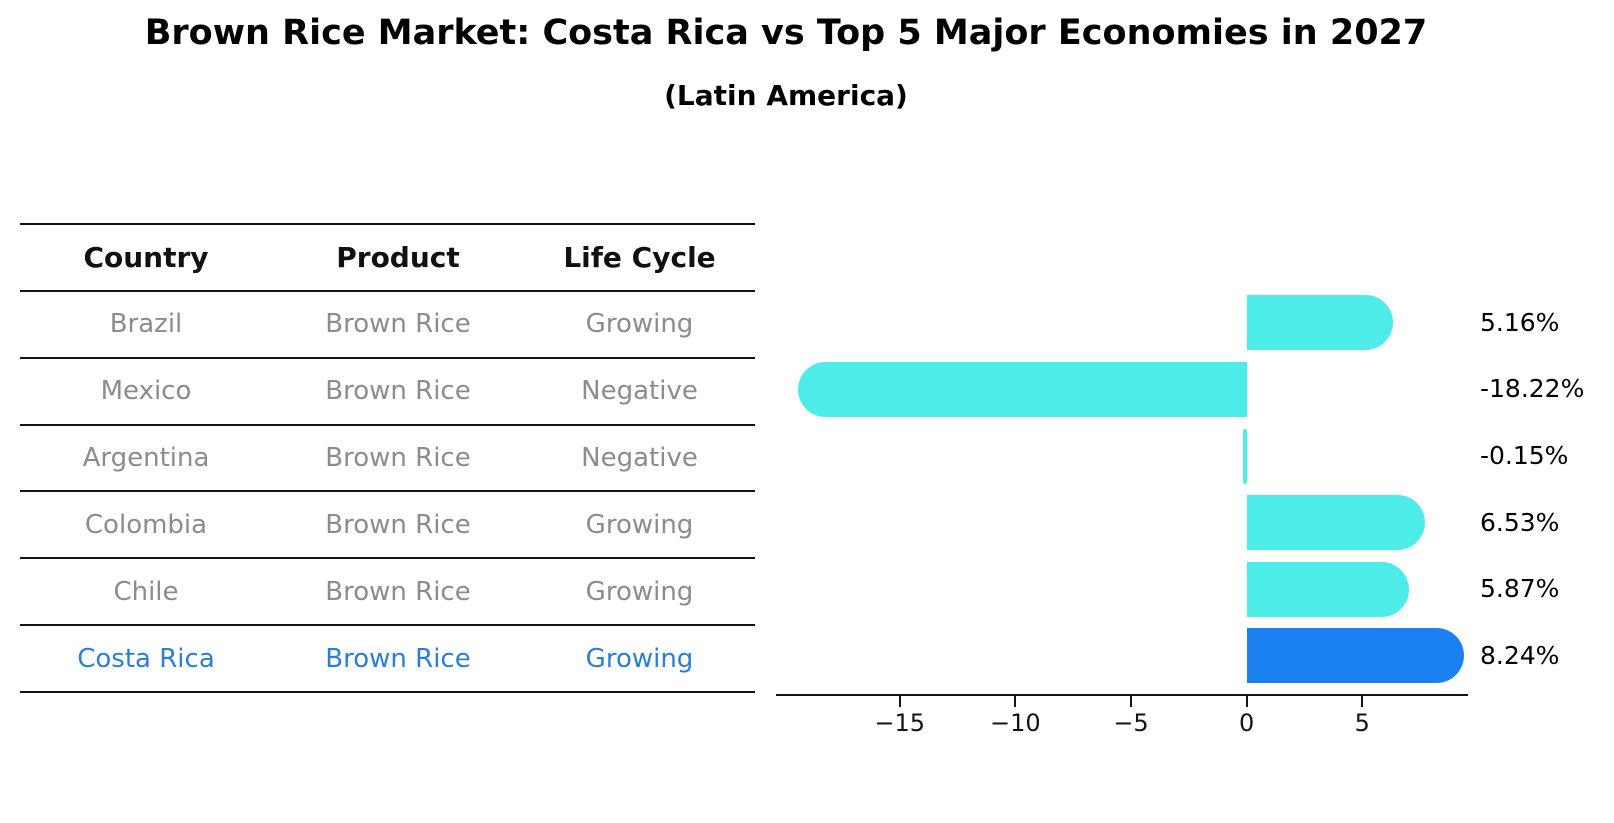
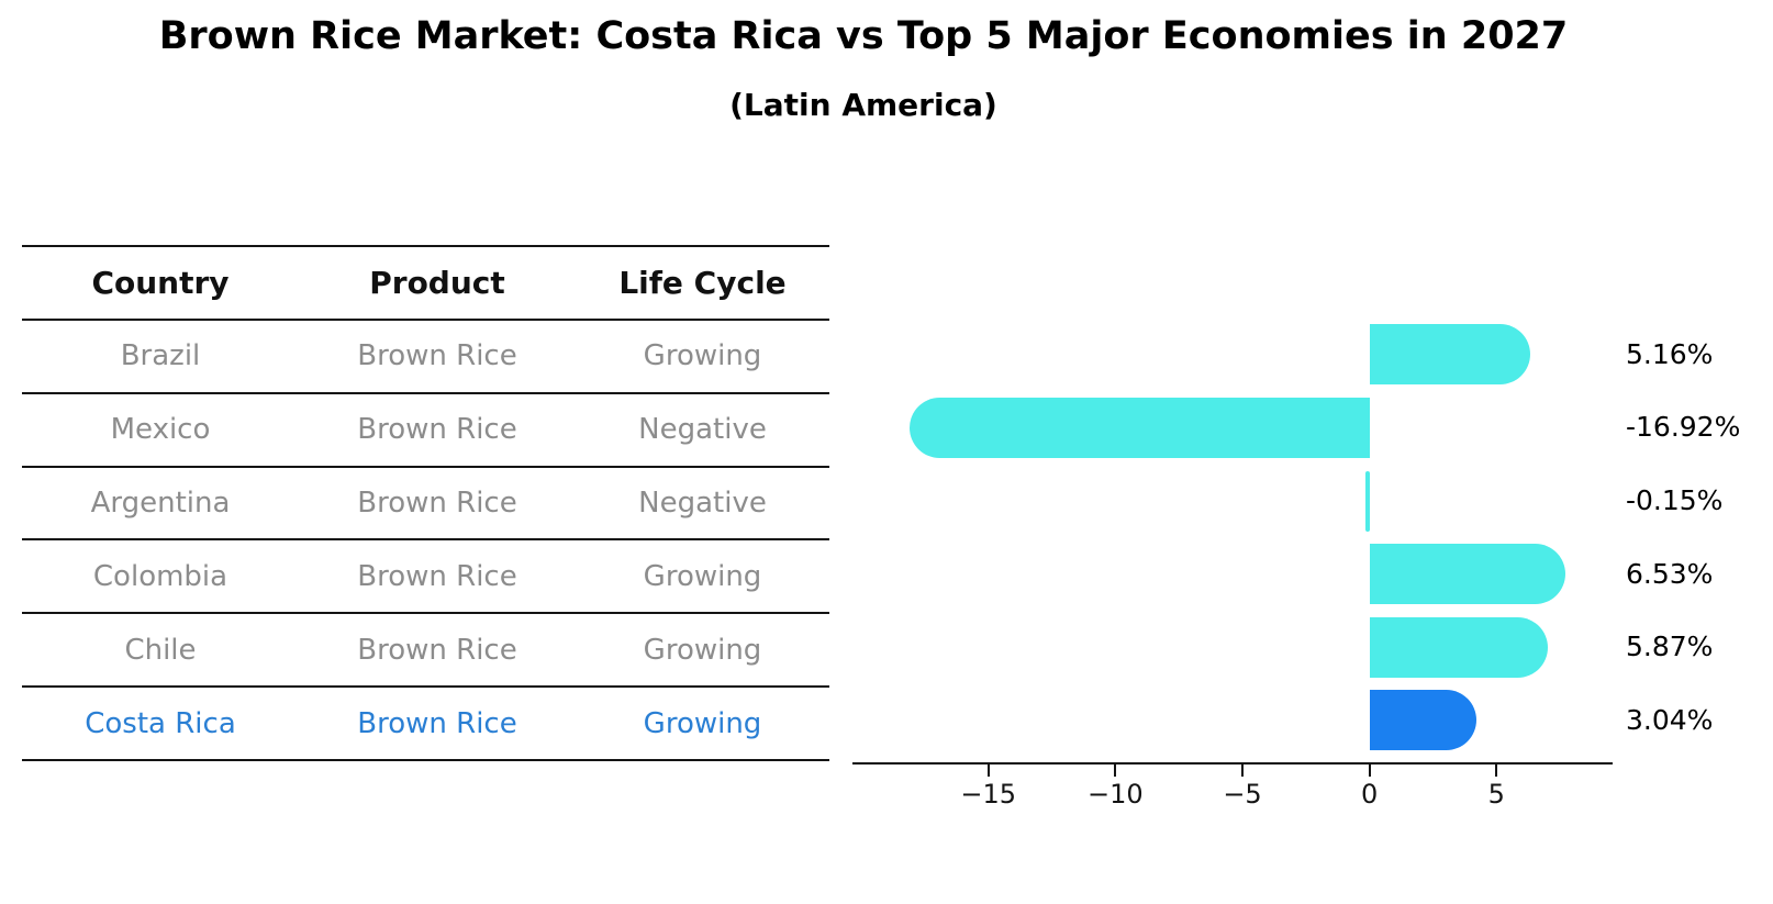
Mexico: -18.22% -> -16.92%
Costa Rica: 8.24% -> 3.04%
